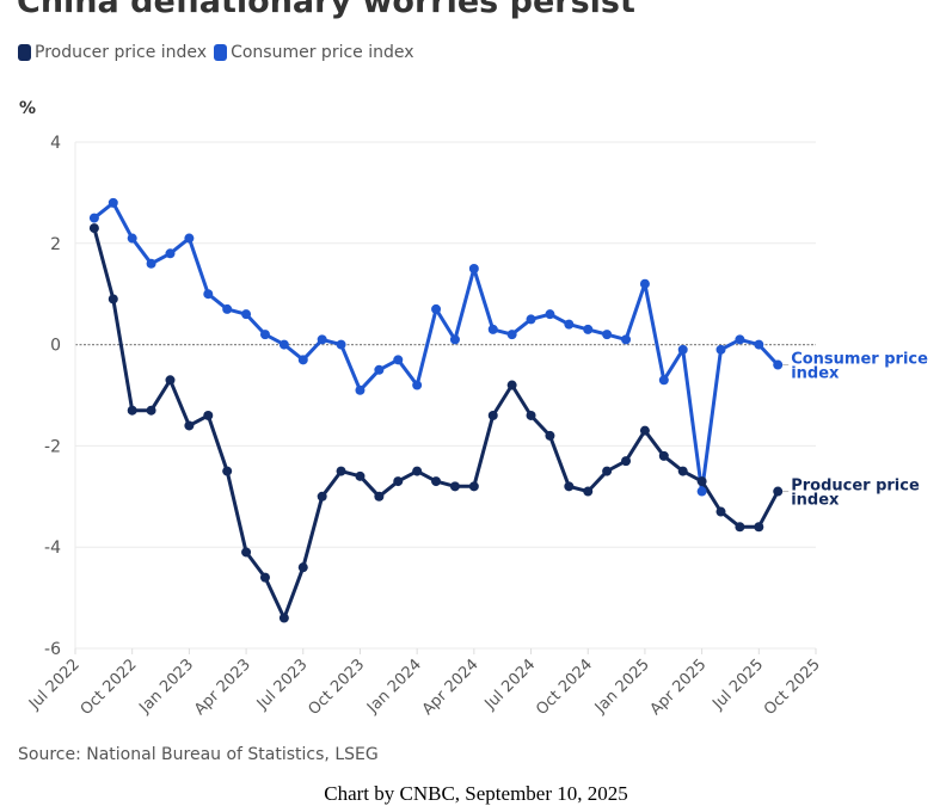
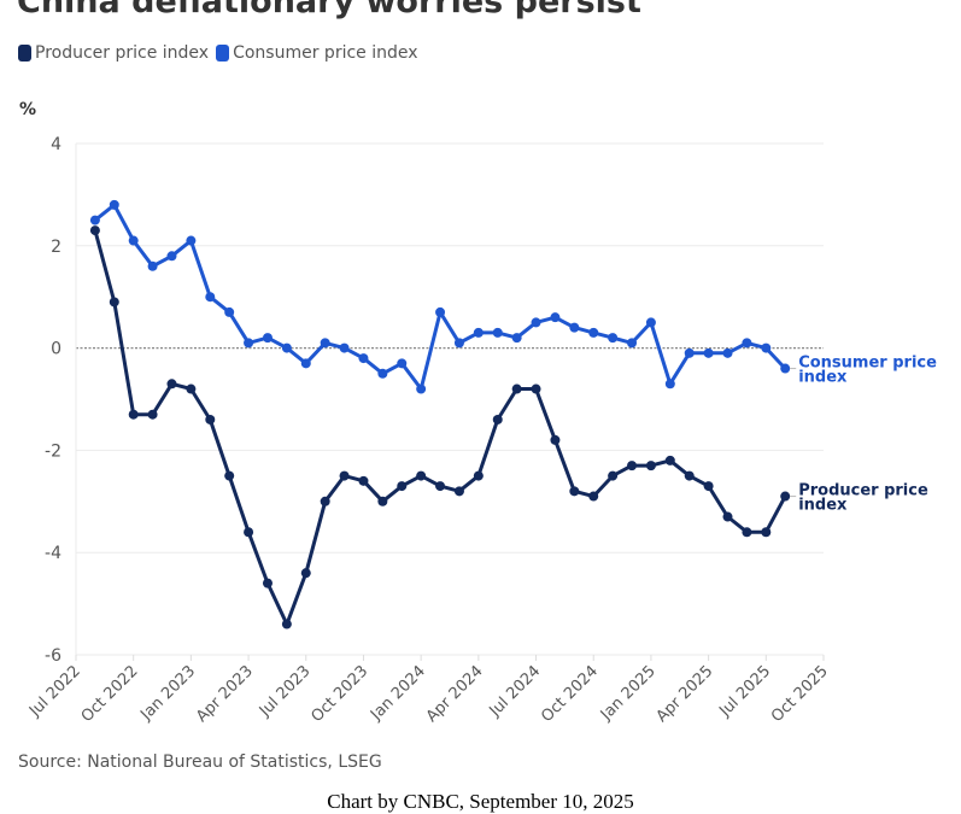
Producer price index/Jan 2023: -1.6 -> -0.8
Producer price index/Apr 2023: -4.1 -> -3.6
Consumer price index/Apr 2023: 0.6 -> 0.1
Consumer price index/Oct 2023: -0.9 -> -0.2
Producer price index/Apr 2024: -2.8 -> -2.5
Consumer price index/Apr 2024: 1.5 -> 0.3
Producer price index/Jul 2024: -1.4 -> -0.8
Producer price index/Jan 2025: -1.7 -> -2.3
Consumer price index/Jan 2025: 1.2 -> 0.5
Consumer price index/Apr 2025: -2.9 -> -0.1
